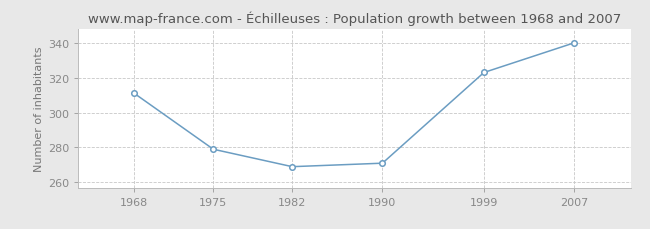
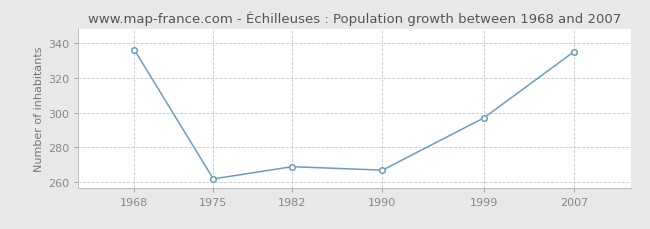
1968: 311 -> 336
1975: 279 -> 262
1990: 271 -> 267
1999: 323 -> 297
2007: 340 -> 335
